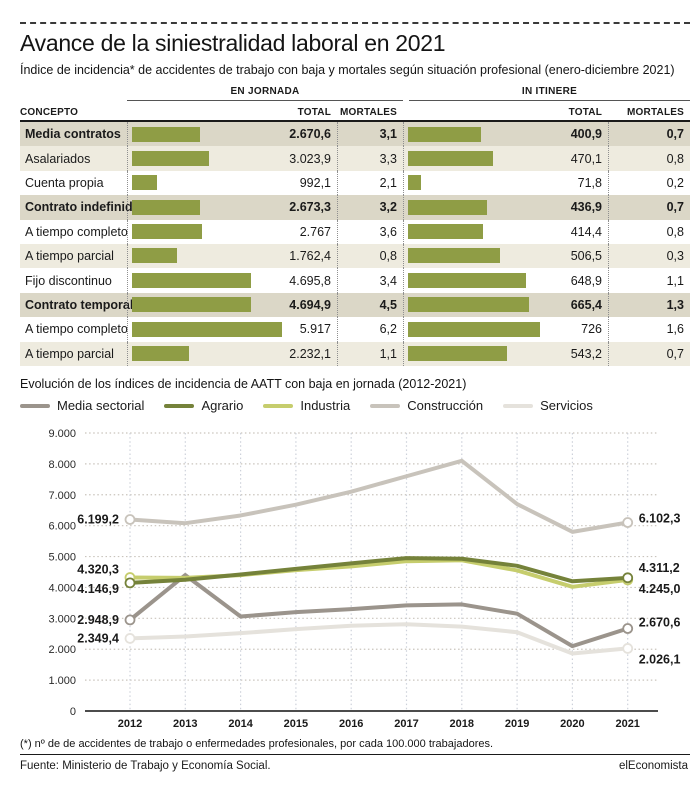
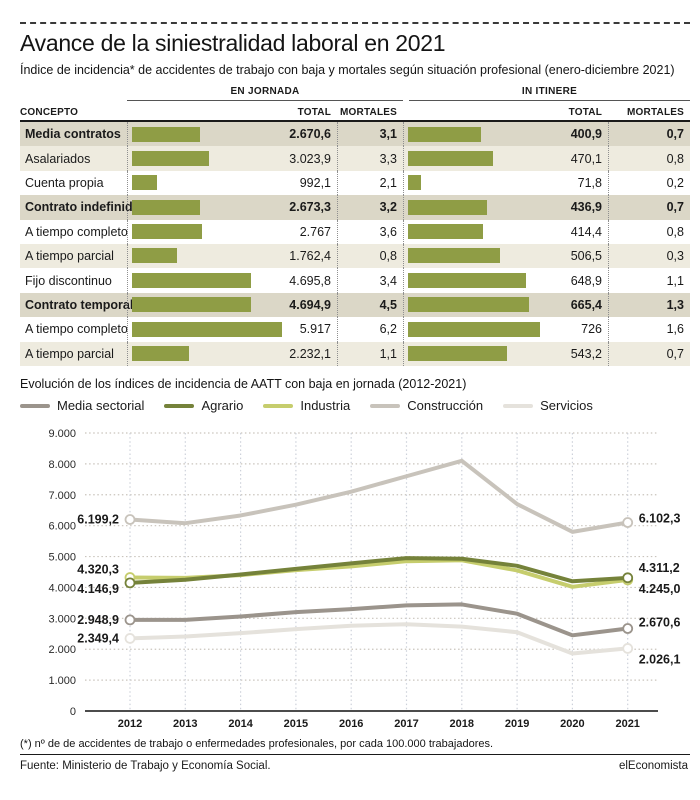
Media sectorial/2013: 4400 -> 3000
Media sectorial/2020: 2100 -> 2400
